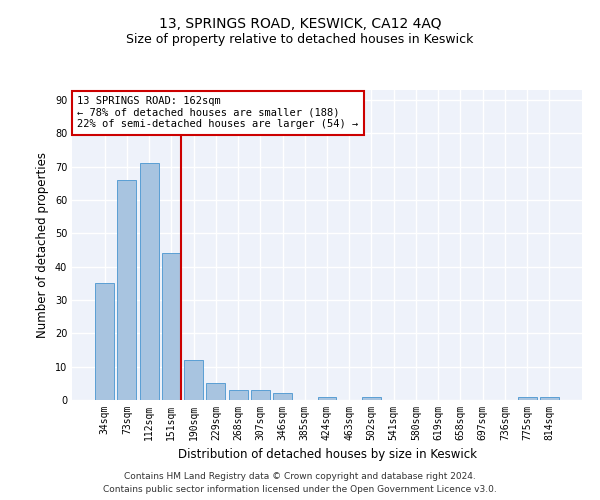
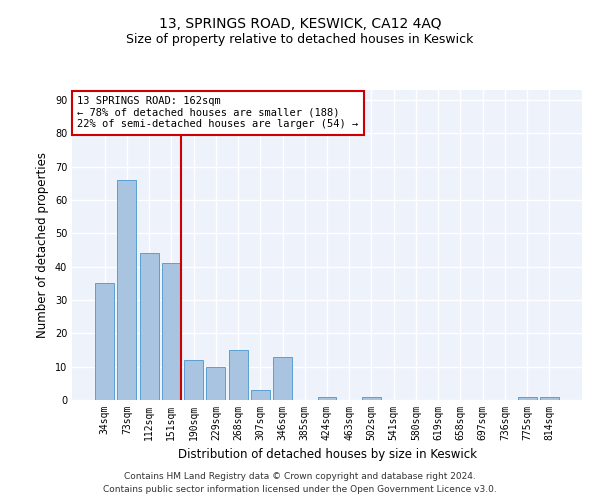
112sqm: 71 -> 44
151sqm: 44 -> 41
229sqm: 5 -> 10
268sqm: 3 -> 15
346sqm: 2 -> 13
